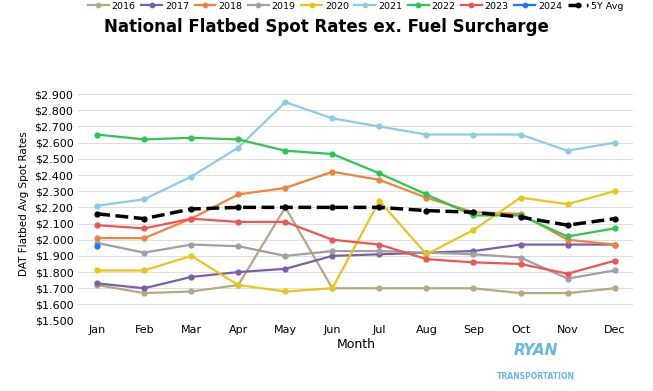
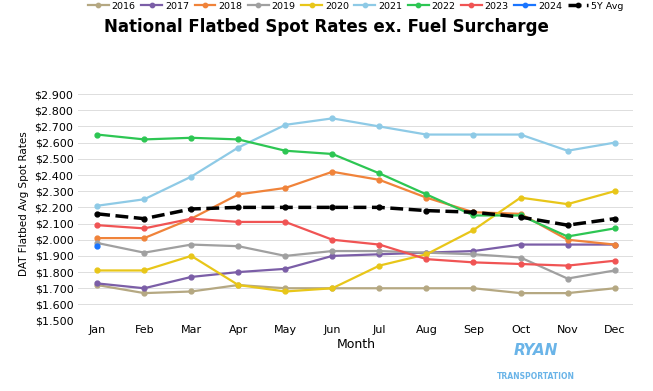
2016/May: $2.20 -> $1.70
2021/May: $2.85 -> $2.71
2020/Jul: $2.24 -> $1.84
2023/Nov: $1.79 -> $1.84
